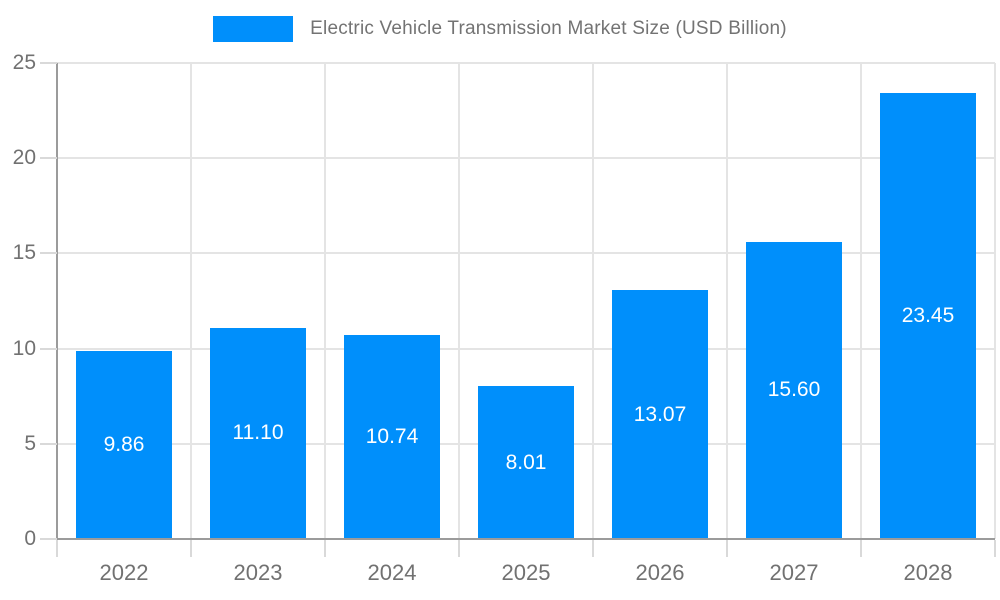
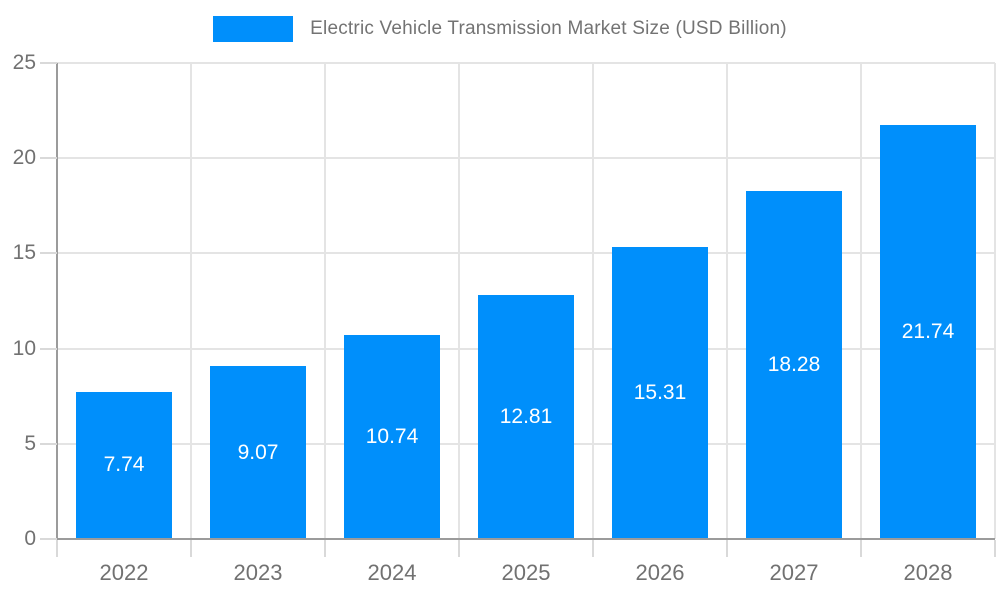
2022: 9.86 -> 7.74
2023: 11.10 -> 9.07
2025: 8.01 -> 12.81
2026: 13.07 -> 15.31
2027: 15.60 -> 18.28
2028: 23.45 -> 21.74
